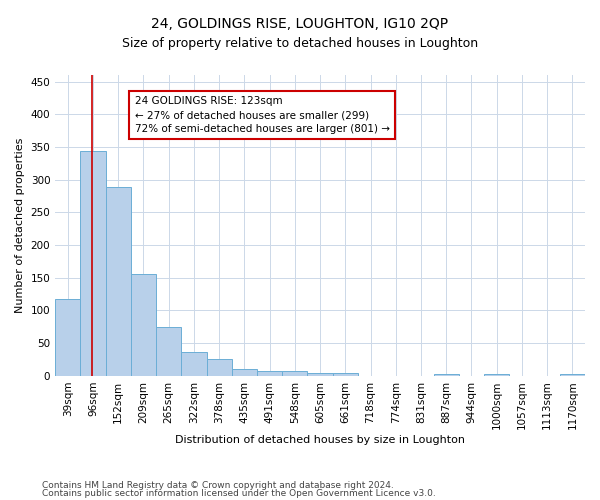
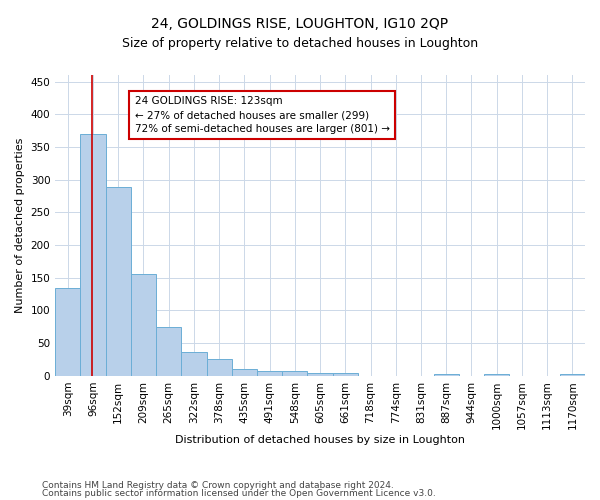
39sqm: 118 -> 135
96sqm: 344 -> 370
